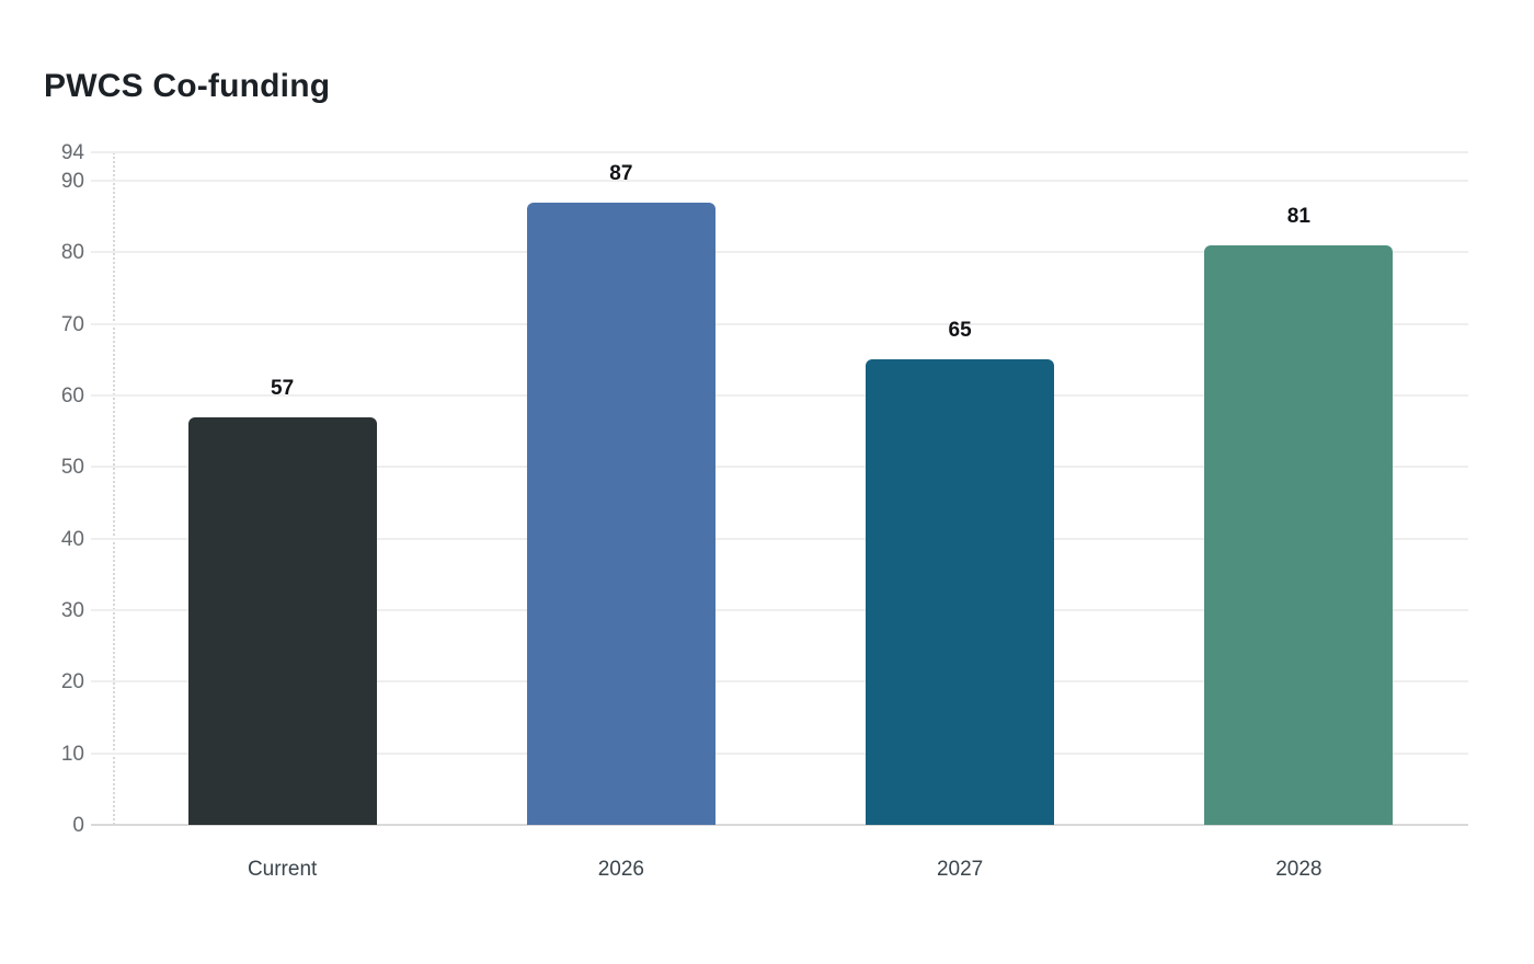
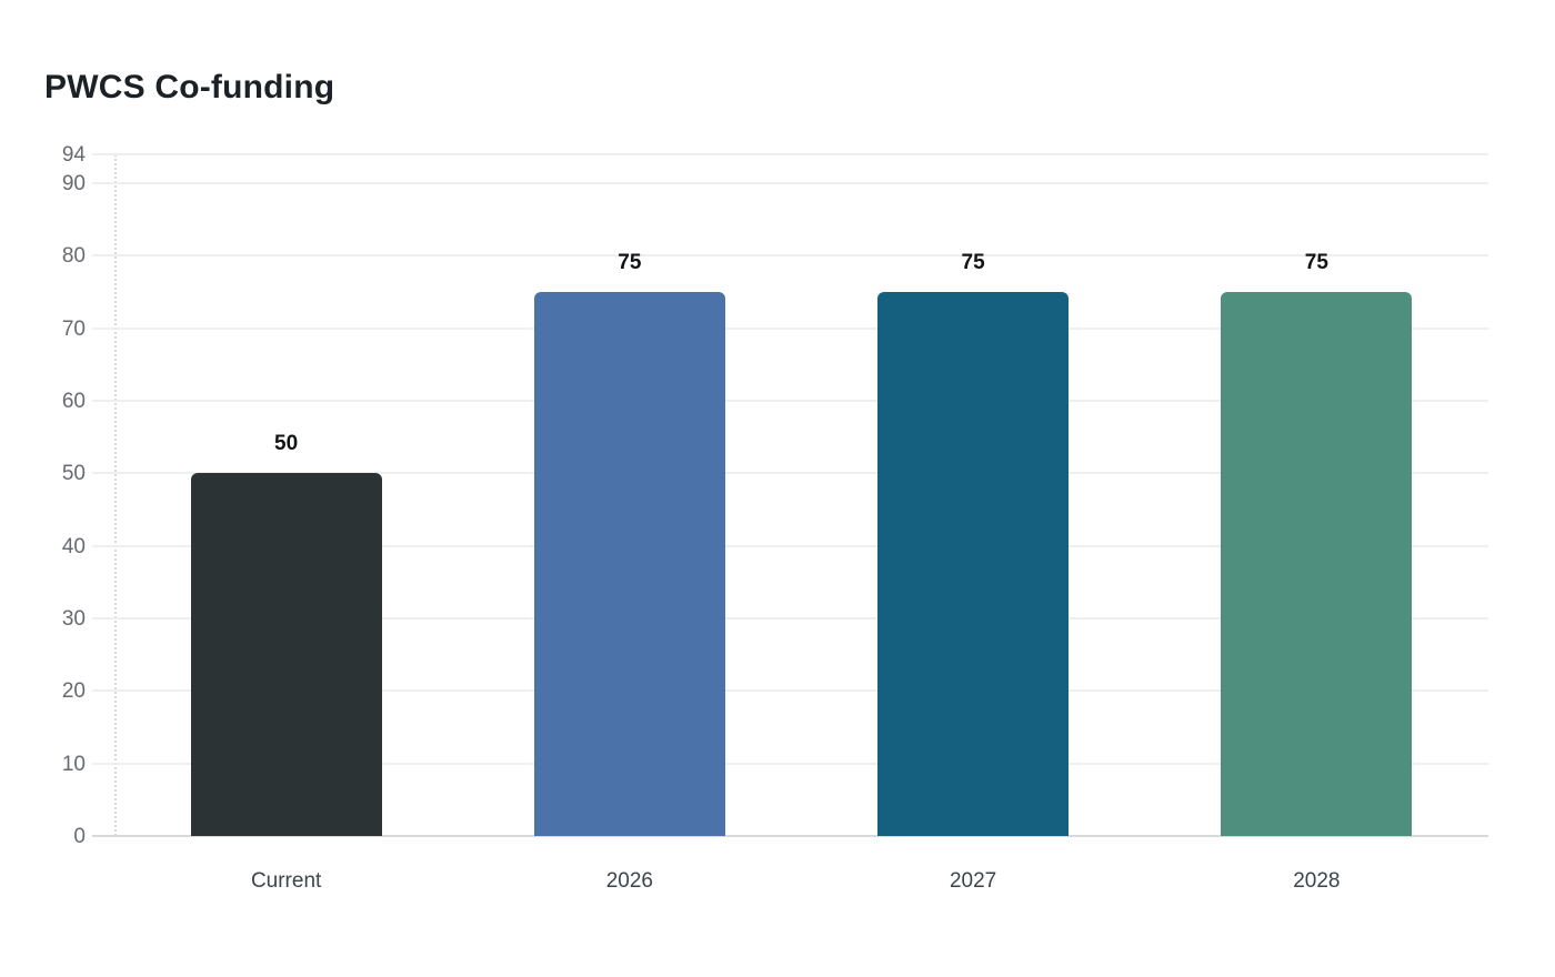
Current: 57 -> 50
2026: 87 -> 75
2027: 65 -> 75
2028: 81 -> 75
